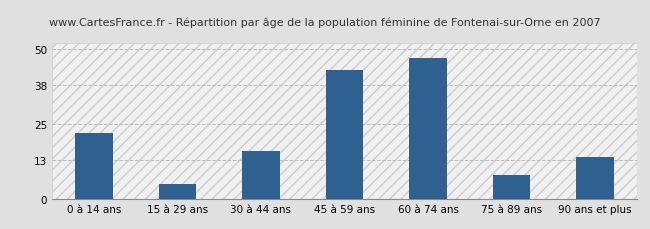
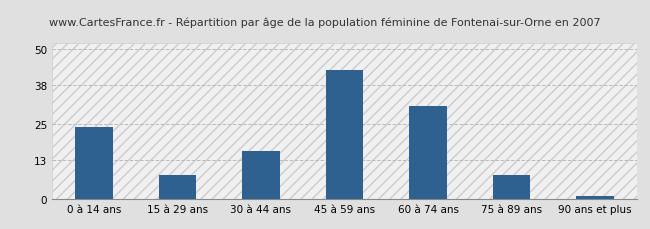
0 à 14 ans: 22 -> 24
15 à 29 ans: 5 -> 8
60 à 74 ans: 47 -> 31
90 ans et plus: 14 -> 1
